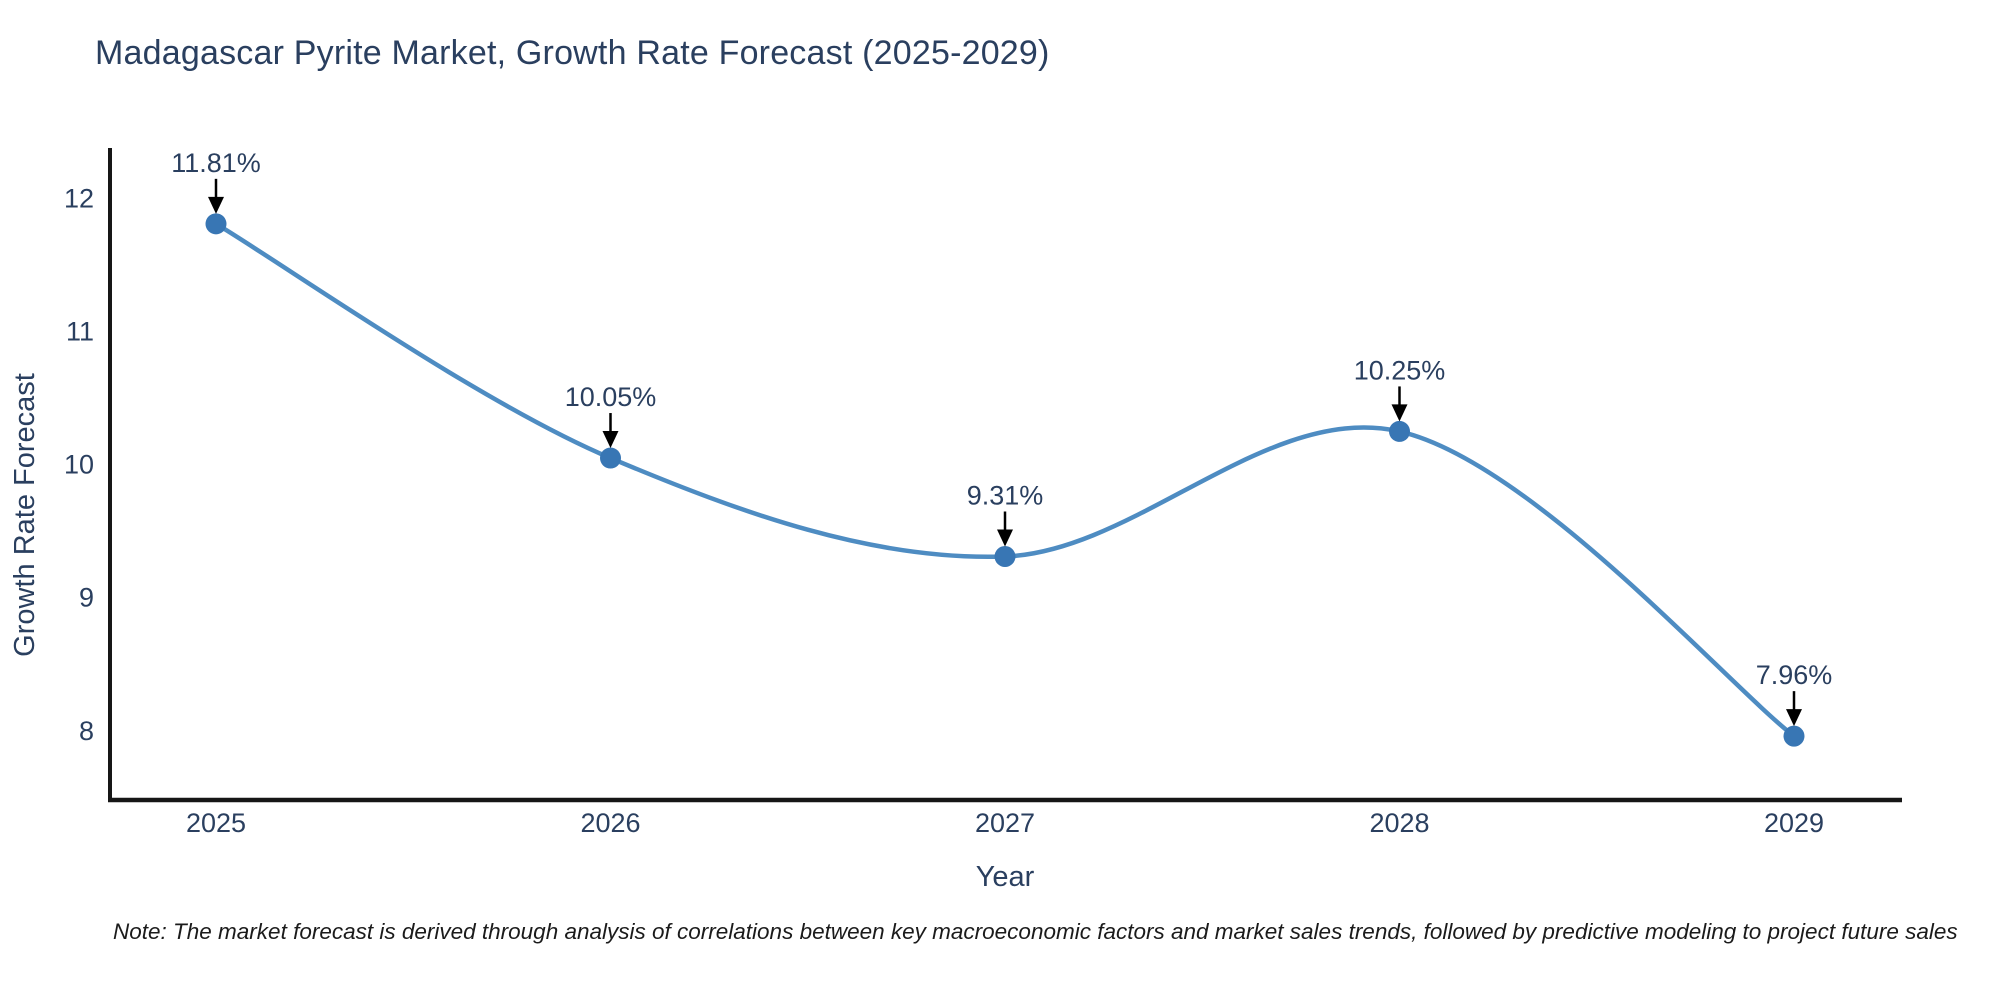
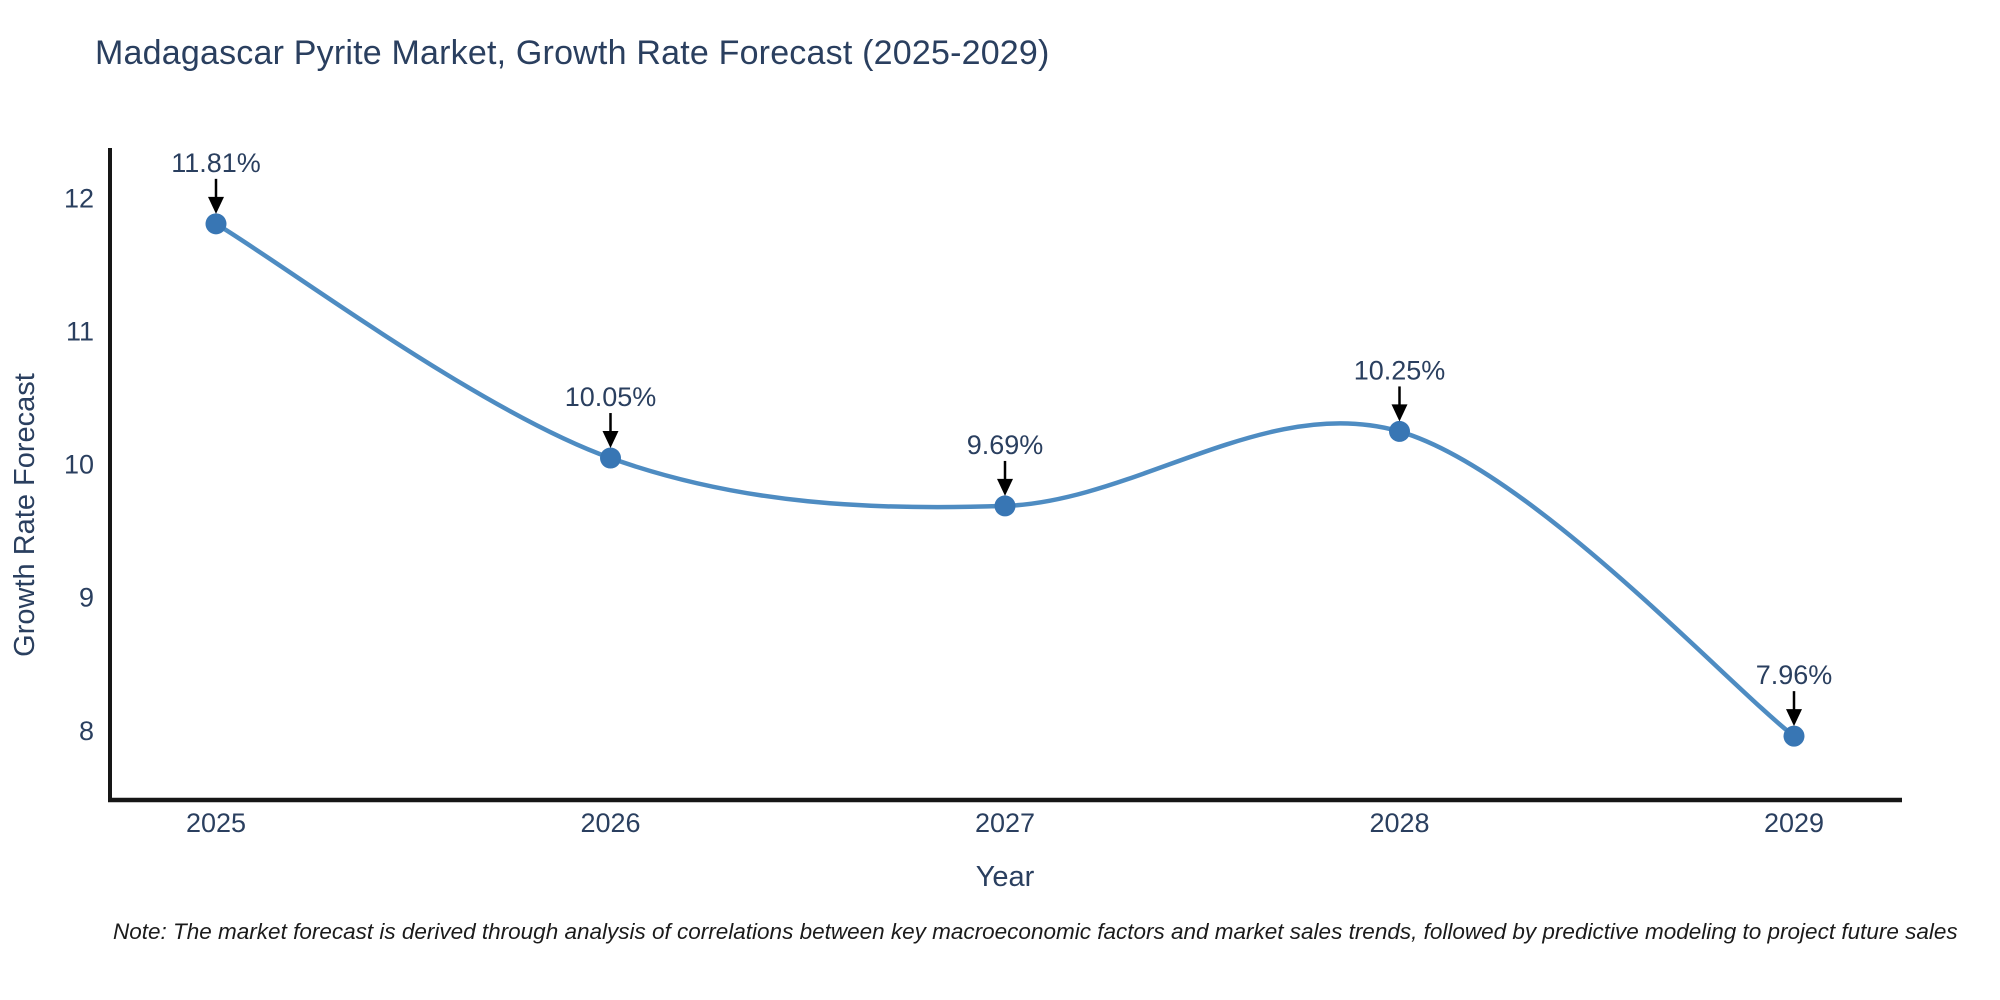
2027: 9.31% -> 9.69%
